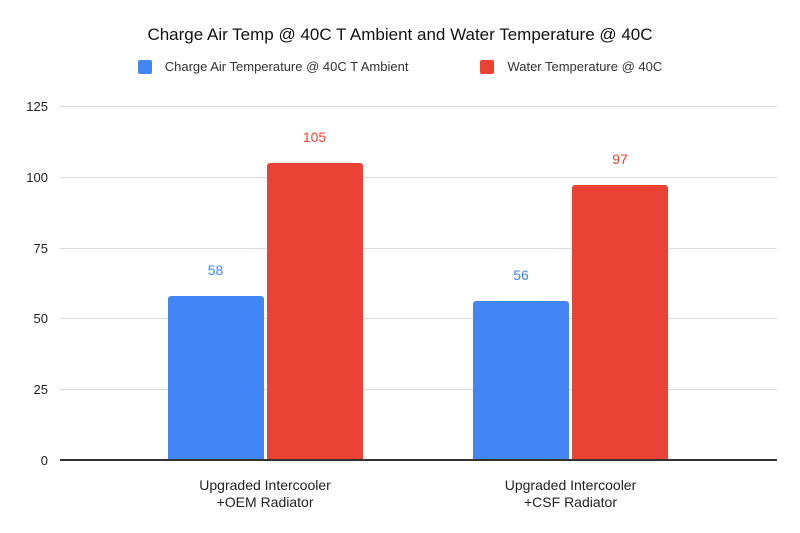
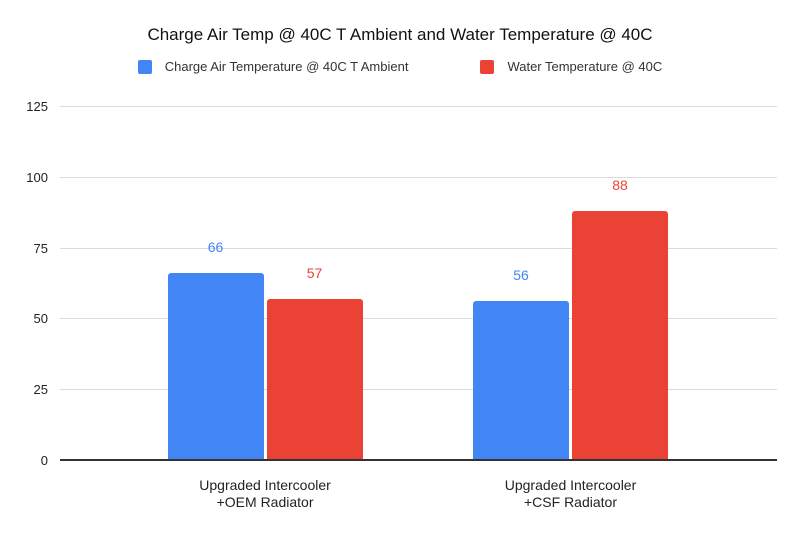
Charge Air Temperature @ 40C T Ambient/Upgraded Intercooler +OEM Radiator: 58 -> 66
Water Temperature @ 40C/Upgraded Intercooler +OEM Radiator: 105 -> 57
Water Temperature @ 40C/Upgraded Intercooler +CSF Radiator: 97 -> 88
